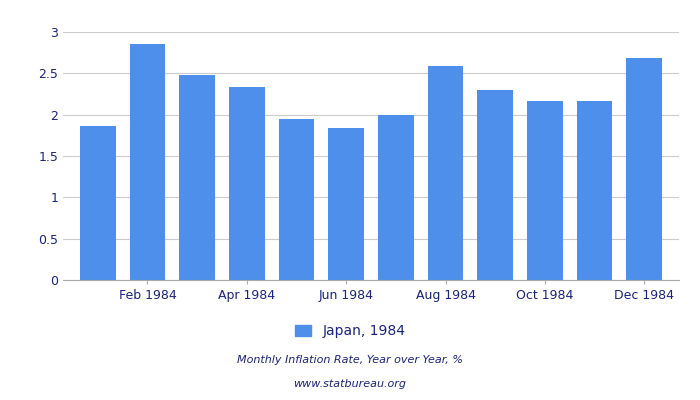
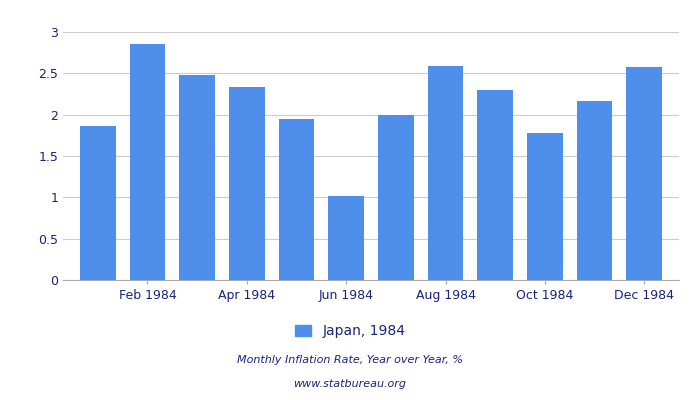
Jun 1984: 1.84 -> 1.02
Oct 1984: 2.16 -> 1.78
Dec 1984: 2.68 -> 2.58
